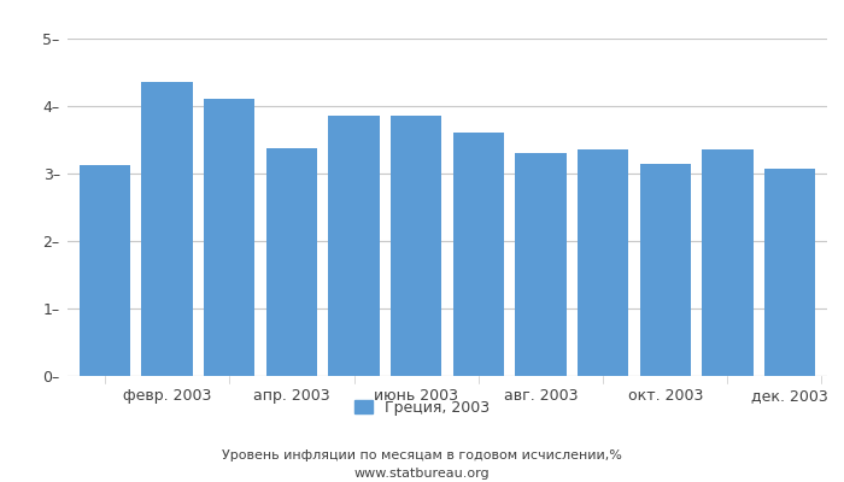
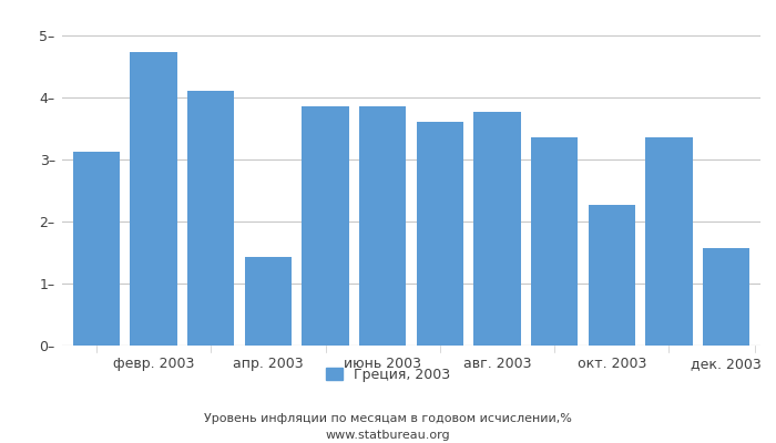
февр. 2003: 4.35– -> 4.74–
апр. 2003: 3.38– -> 1.42–
авг. 2003: 3.30– -> 3.76–
окт. 2003: 3.15– -> 2.26–
дек. 2003: 3.08– -> 1.58–
